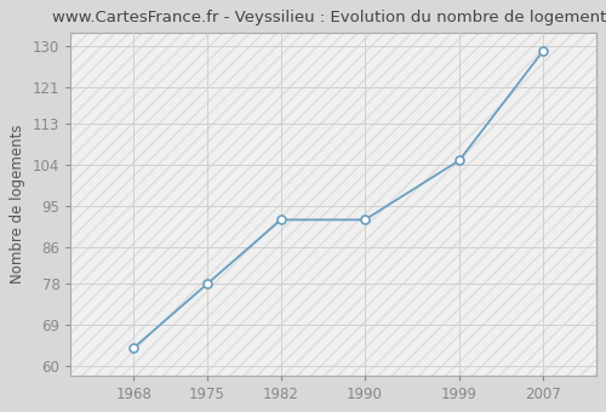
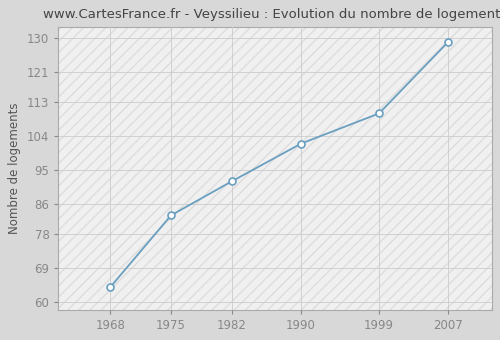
1975: 78 -> 83
1990: 92 -> 102
1999: 105 -> 110
